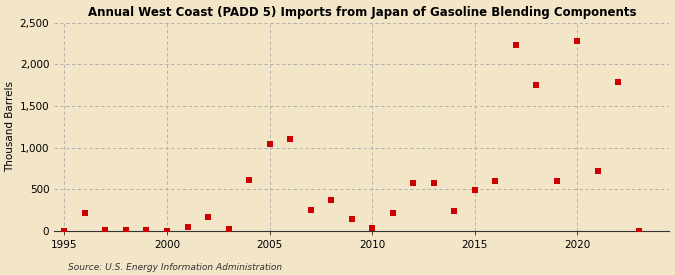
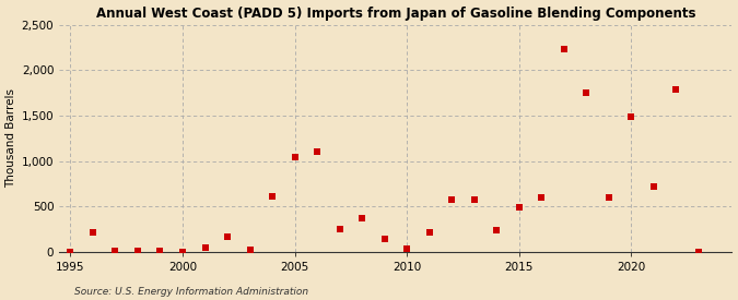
2020: 2,280 -> 1,490
